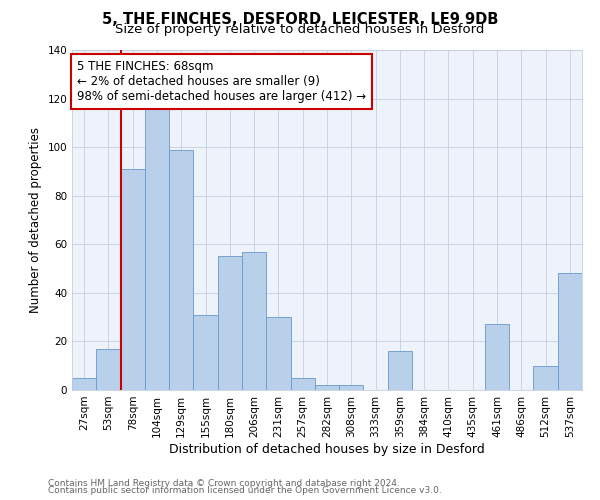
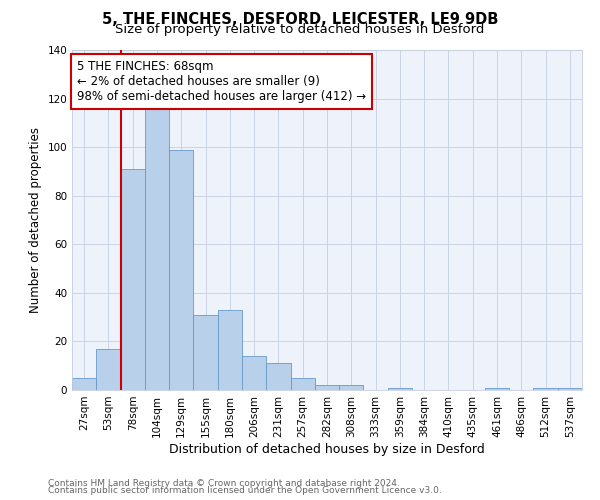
180sqm: 55 -> 33
206sqm: 57 -> 14
231sqm: 30 -> 11
359sqm: 16 -> 1
461sqm: 27 -> 1
512sqm: 10 -> 1
537sqm: 48 -> 1
